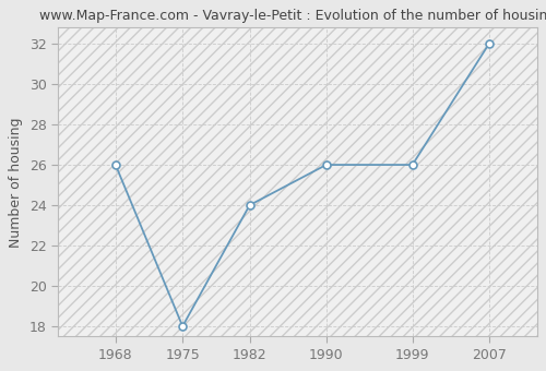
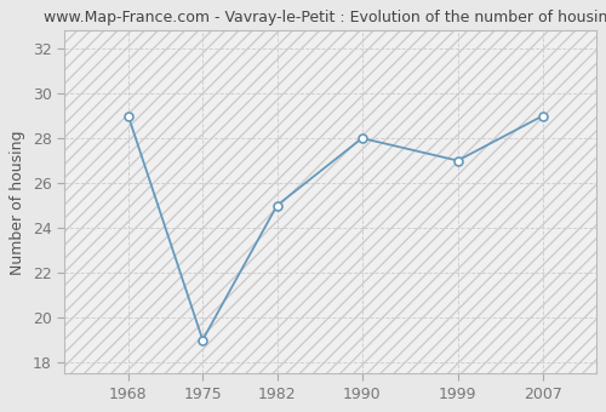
1968: 26 -> 29
1975: 18 -> 19
1982: 24 -> 25
1990: 26 -> 28
1999: 26 -> 27
2007: 32 -> 29
